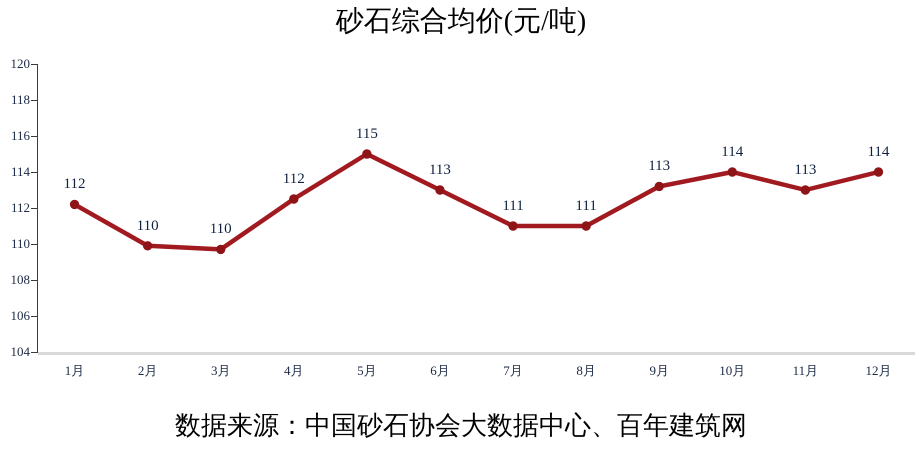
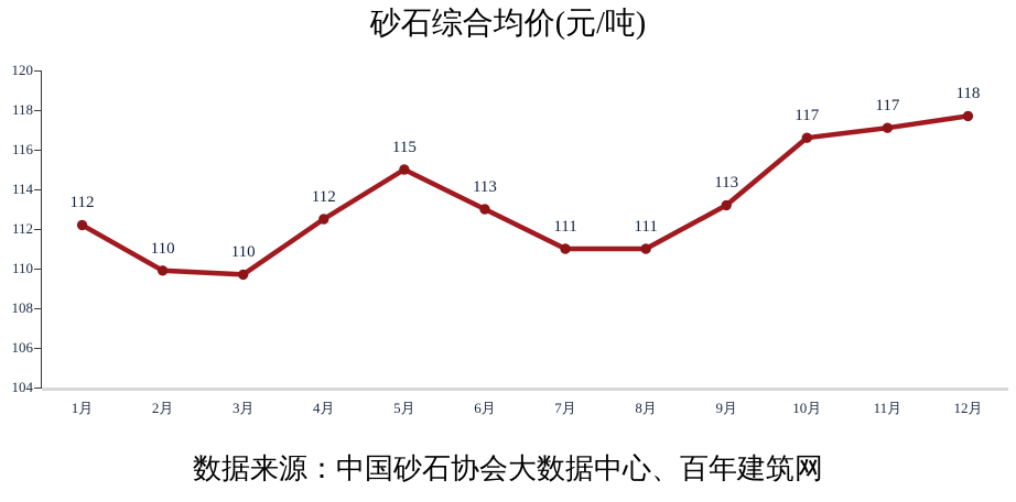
10月: 114 -> 117
11月: 113 -> 117
12月: 114 -> 118
